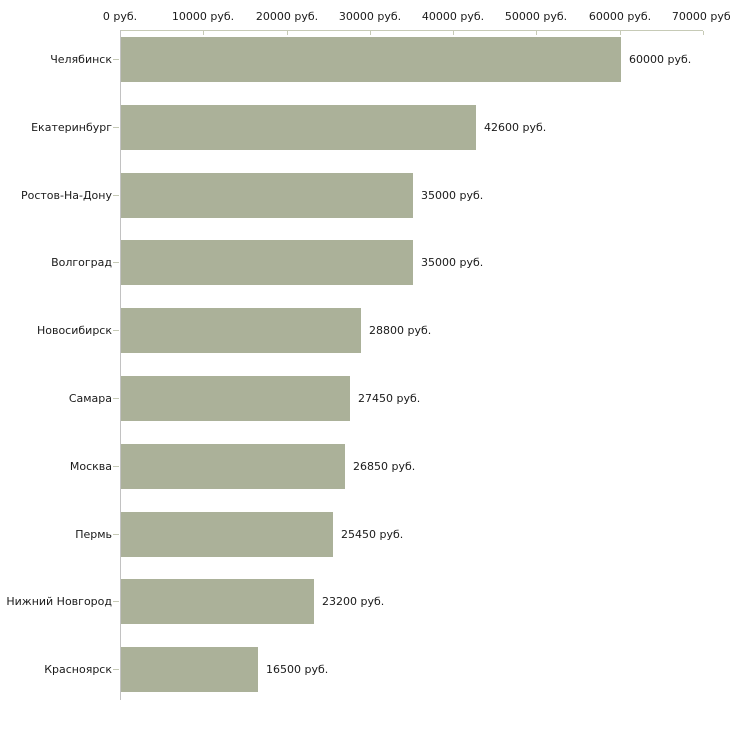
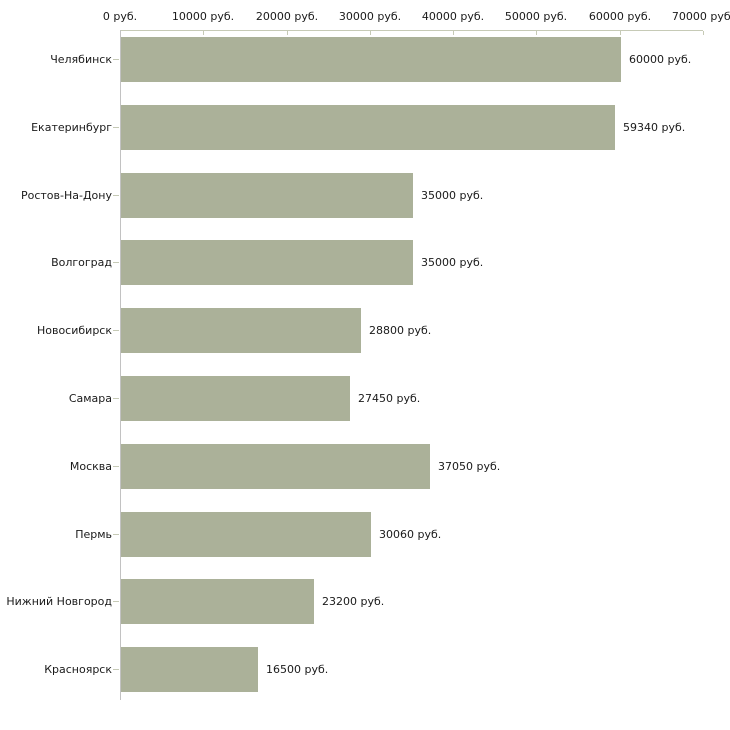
Екатеринбург: 42600 -> 59340
Москва: 26850 -> 37050
Пермь: 25450 -> 30060
